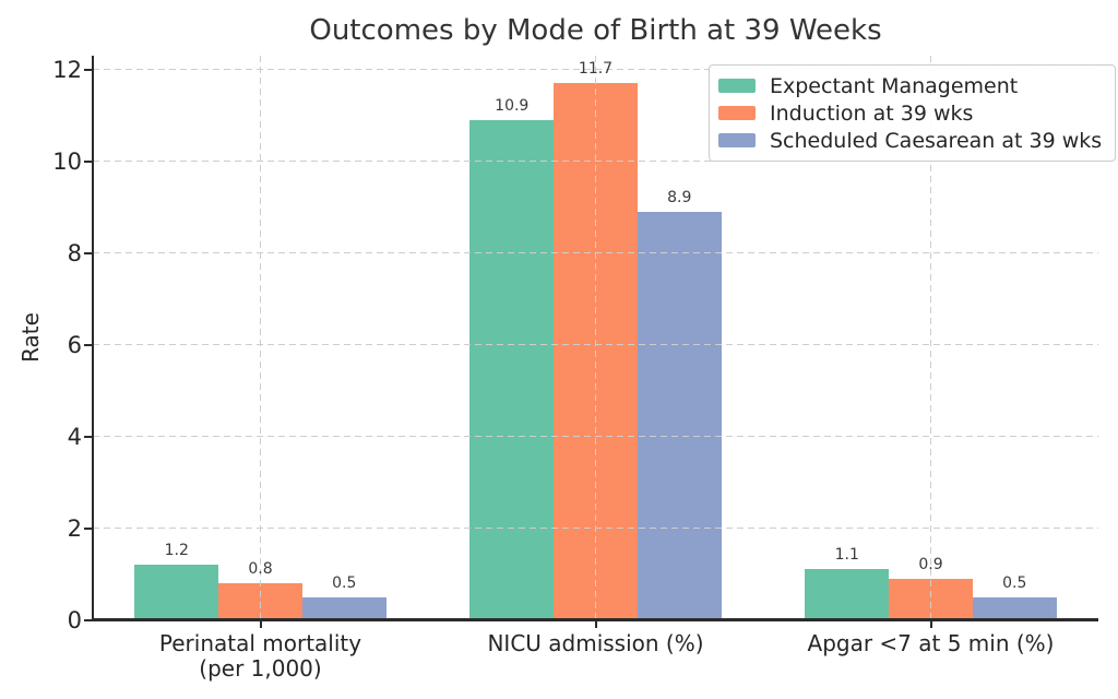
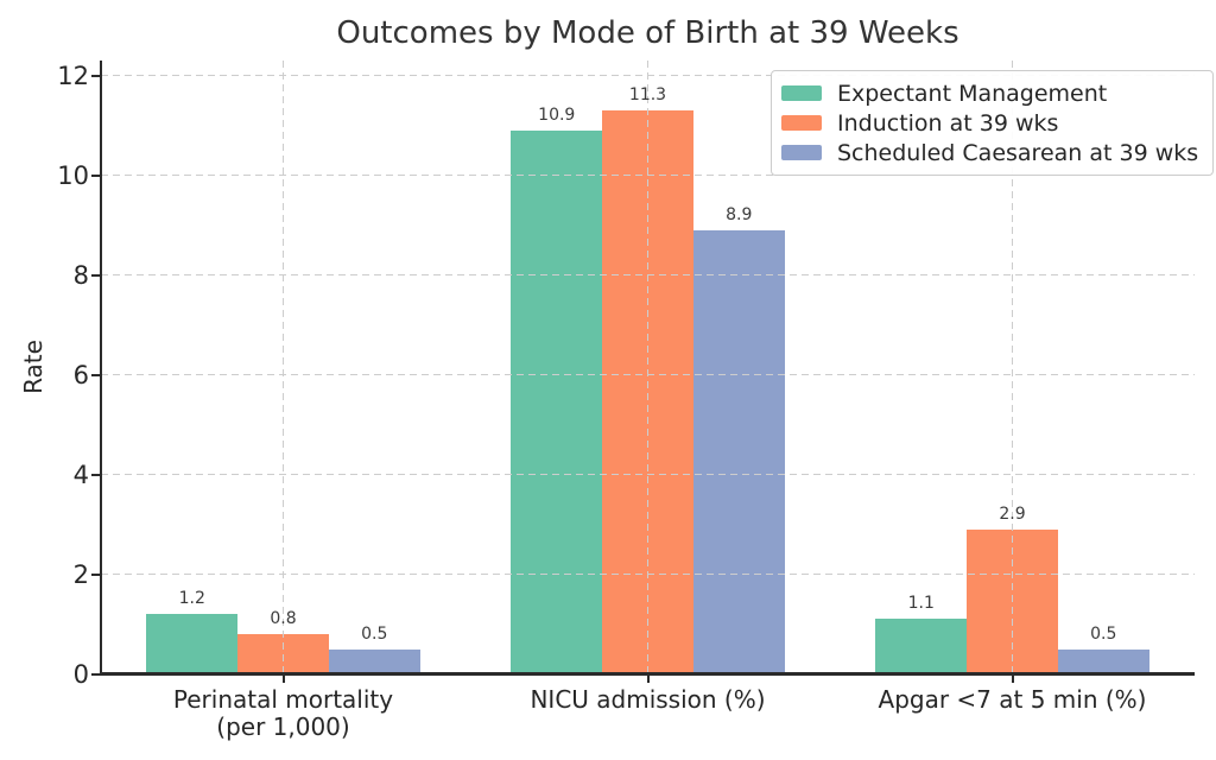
Induction at 39 wks/NICU admission (%): 11.7 -> 11.3
Induction at 39 wks/Apgar <7 at 5 min (%): 0.9 -> 2.9
